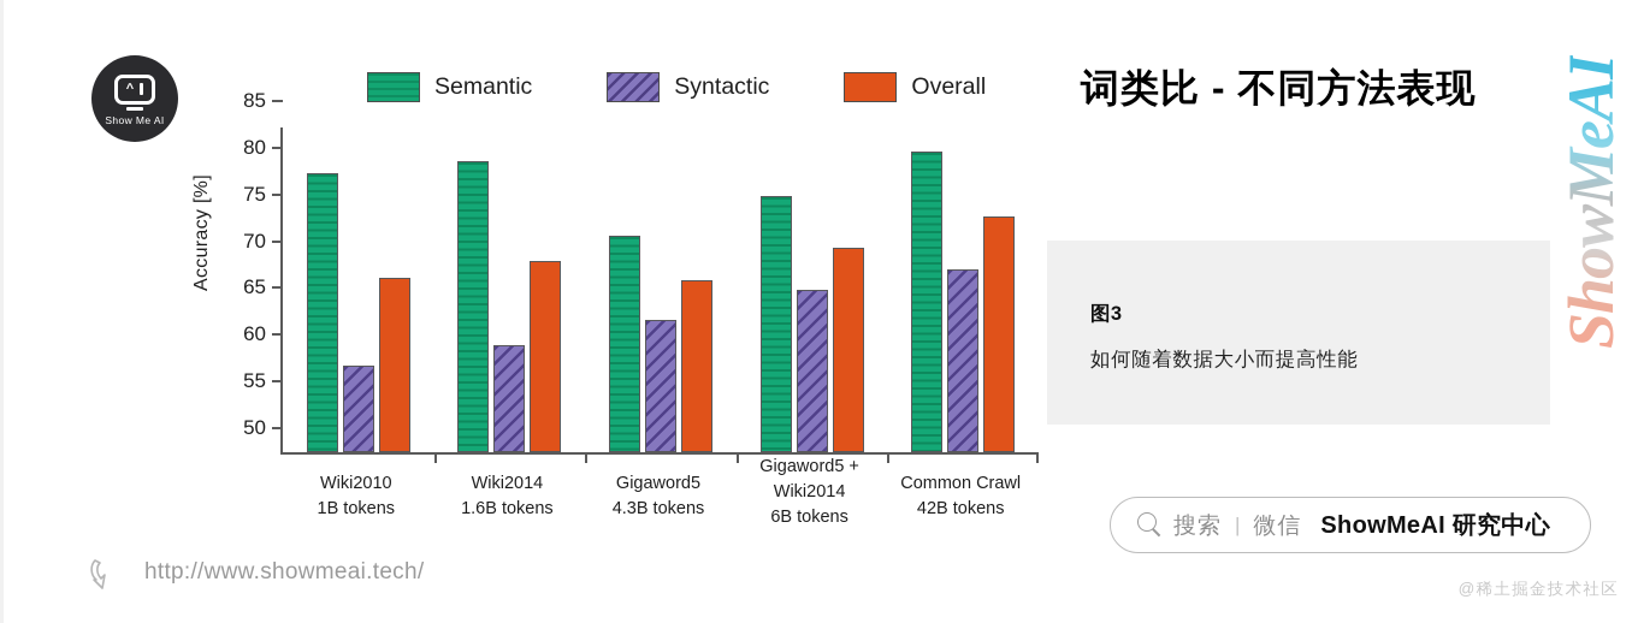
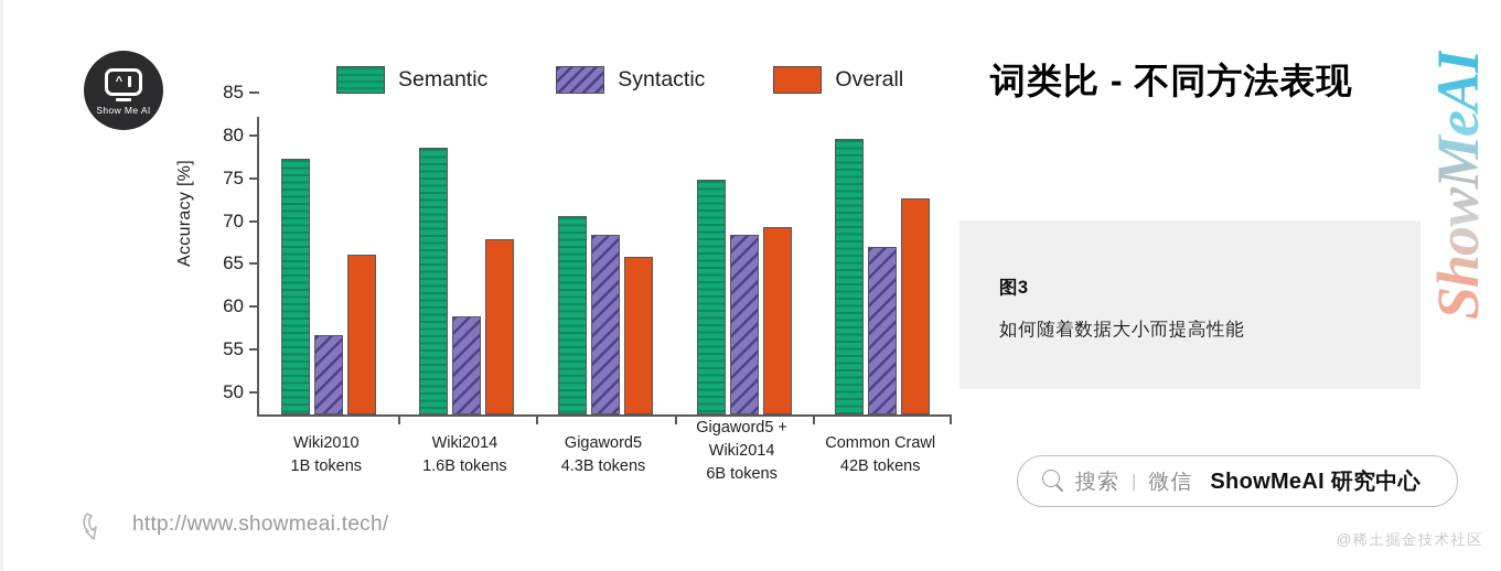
Syntactic/Gigaword5 4.3B tokens: 64 -> 71
Syntactic/Gigaword5 + Wiki2014 6B tokens: 67 -> 71
